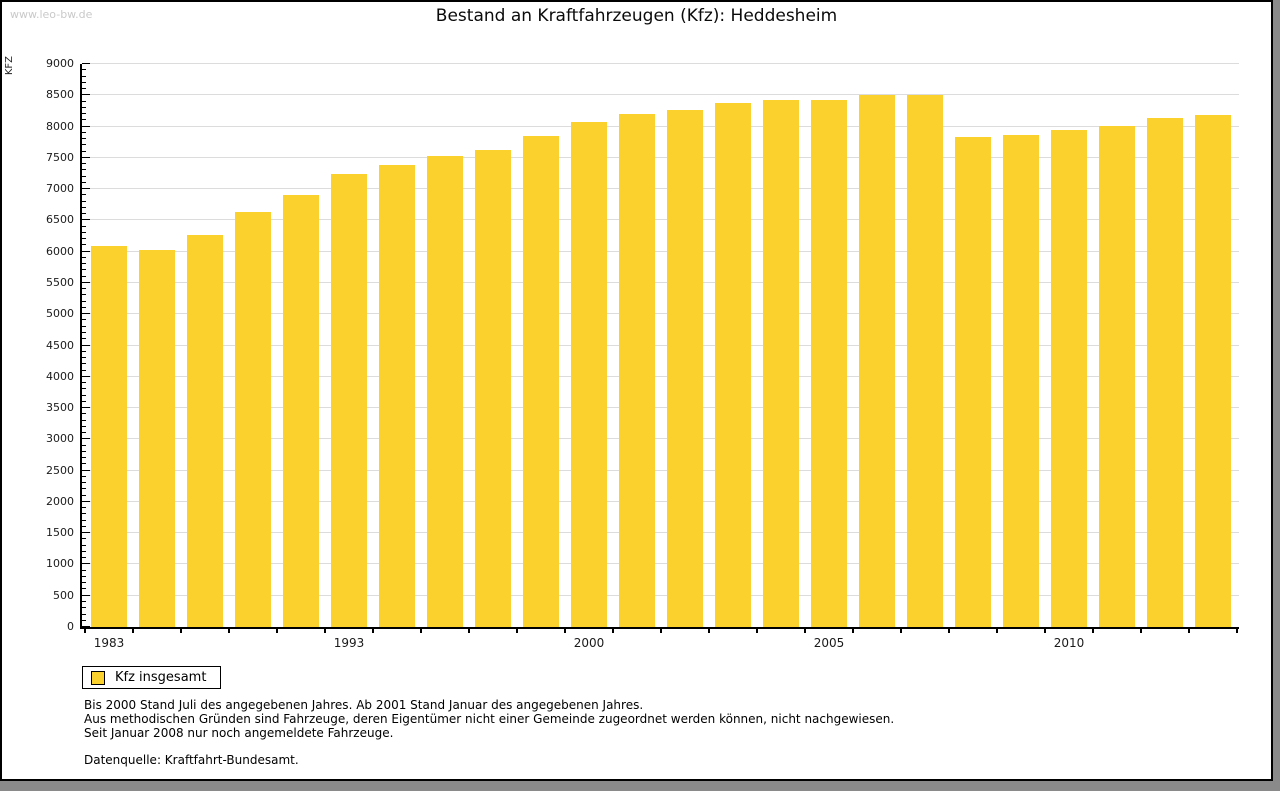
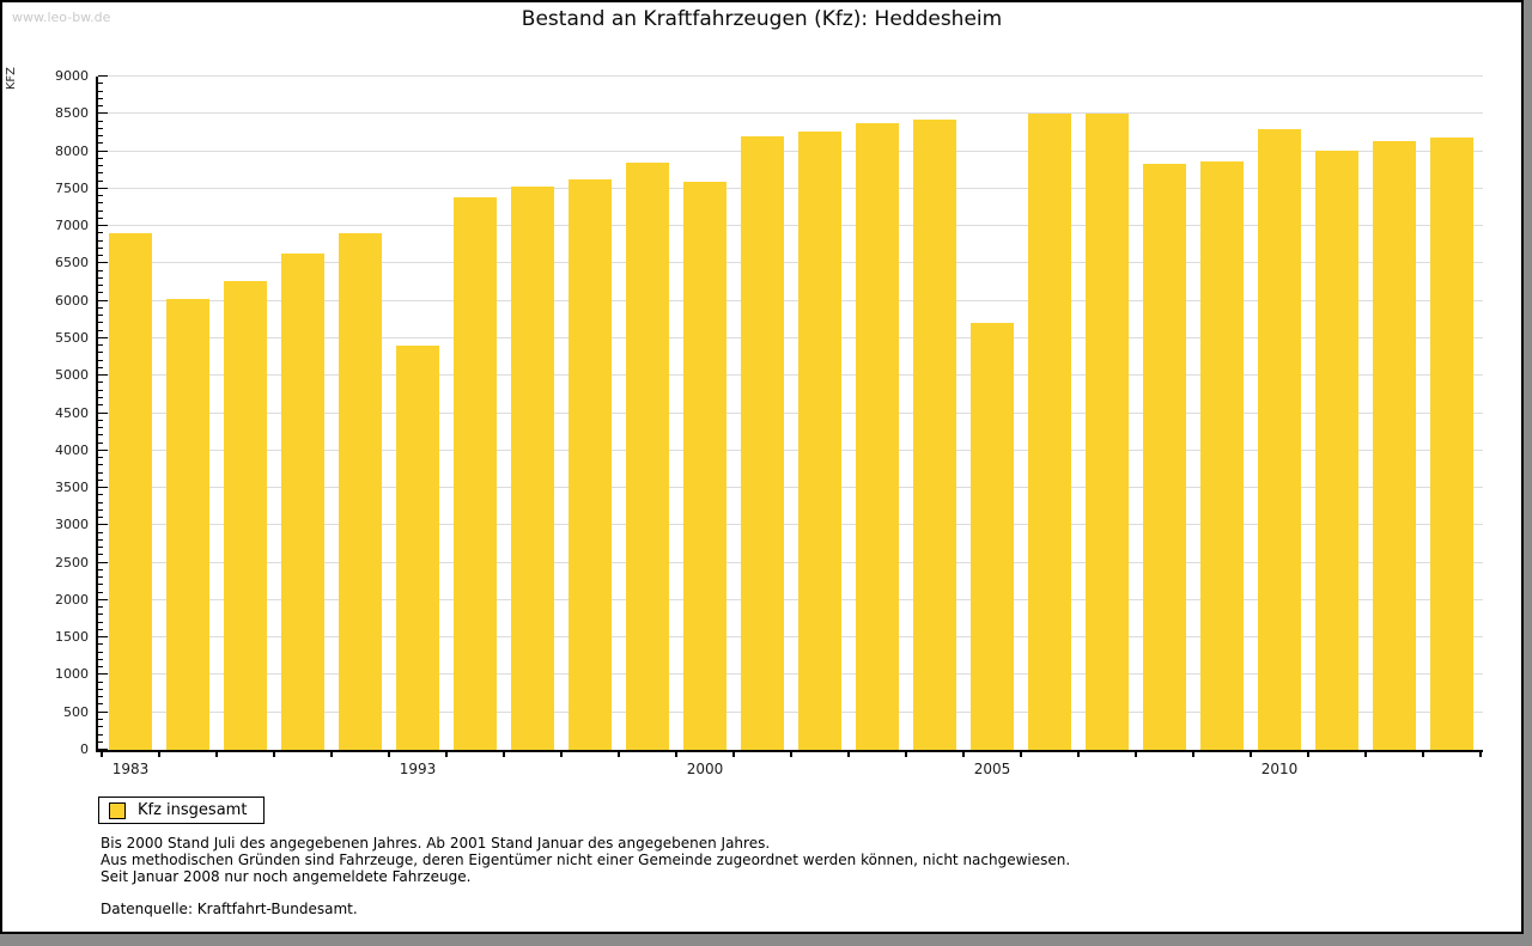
1983: 6100 -> 6900
1993: 7200 -> 5400
2000: 8100 -> 7600
2005: 8400 -> 5700
2010: 8000 -> 8300
